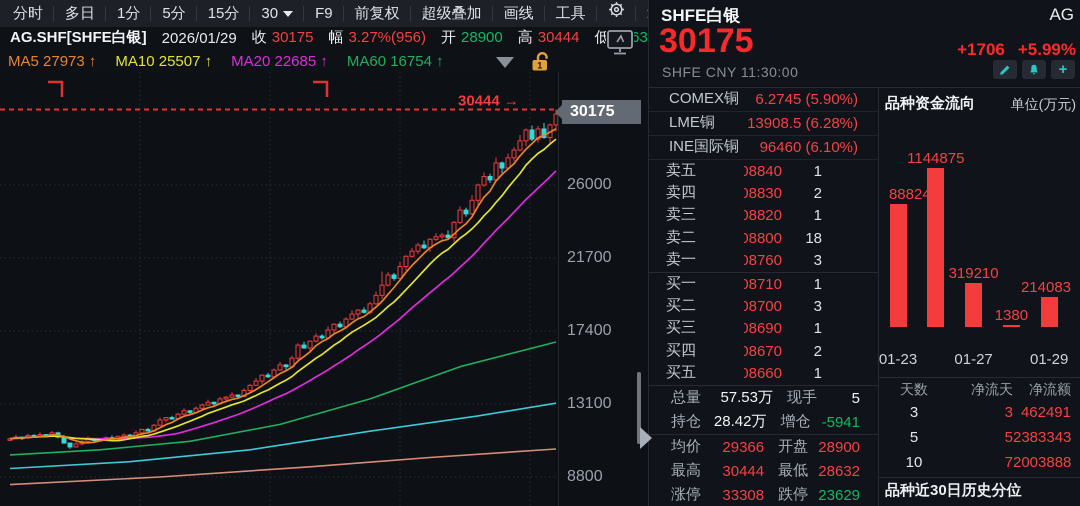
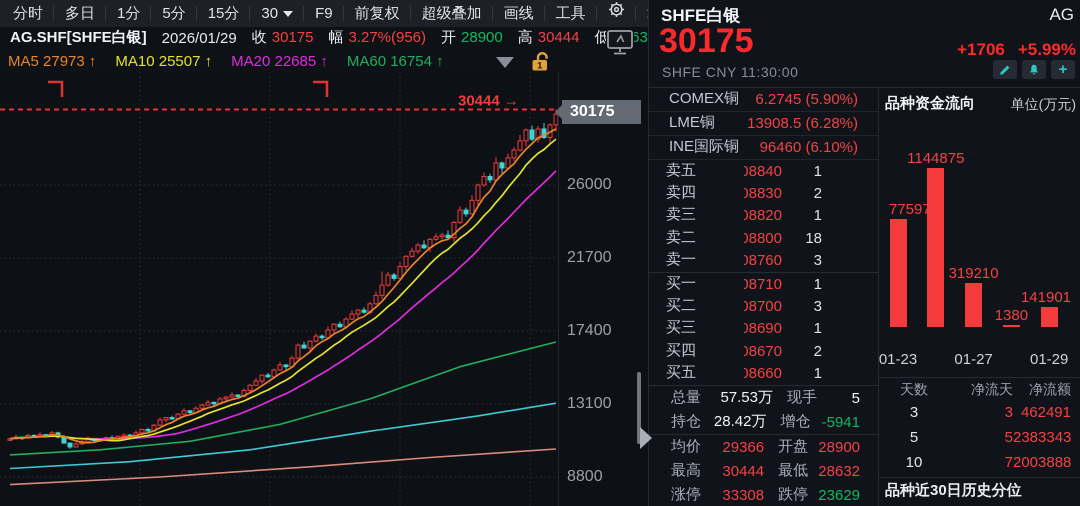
品种资金流向/01-23: 888244 -> 775977
品种资金流向/01-29: 214083 -> 141901
